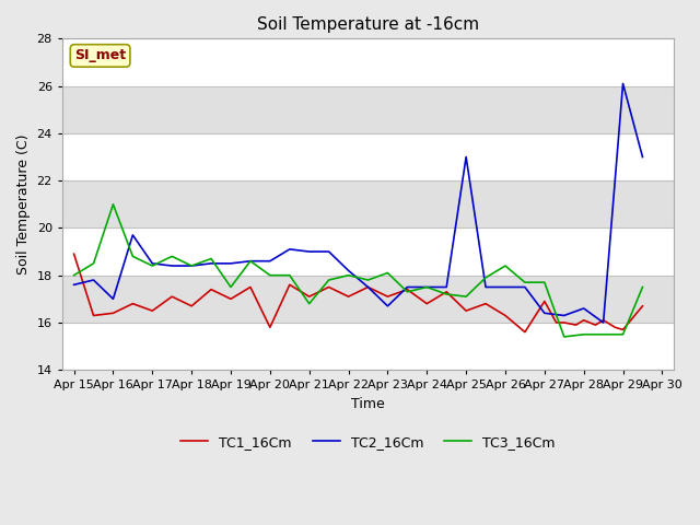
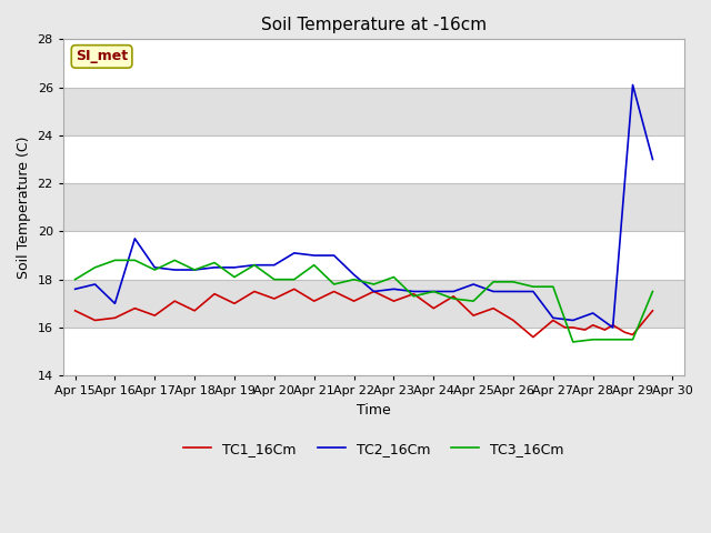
TC1_16Cm/Apr 15: 18.9 -> 16.7
TC3_16Cm/Apr 16: 21.0 -> 18.8
TC3_16Cm/Apr 19: 17.5 -> 18.1
TC1_16Cm/Apr 20: 15.8 -> 17.2
TC3_16Cm/Apr 21: 16.8 -> 18.6
TC2_16Cm/Apr 23: 16.7 -> 17.6
TC2_16Cm/Apr 25: 23.0 -> 17.8
TC3_16Cm/Apr 26: 18.4 -> 17.9
TC1_16Cm/Apr 27: 16.9 -> 16.3
